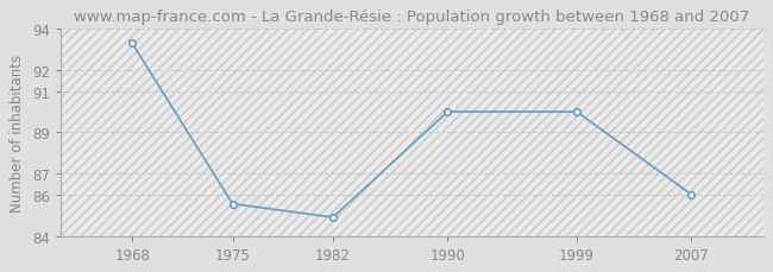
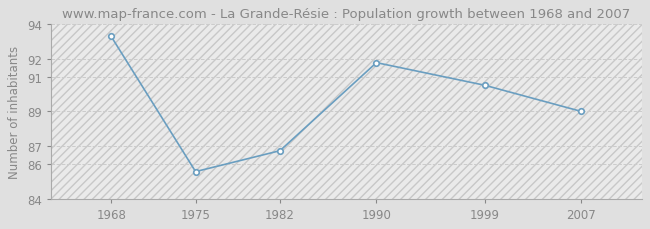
1982: 84.9 -> 86.8
1990: 90.0 -> 91.8
1999: 90.0 -> 90.5
2007: 86.0 -> 89.0
